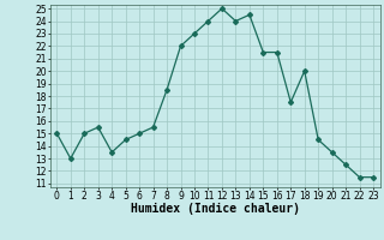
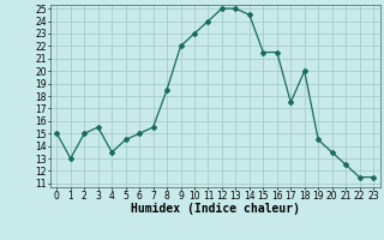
13: 24.0 -> 25.0
